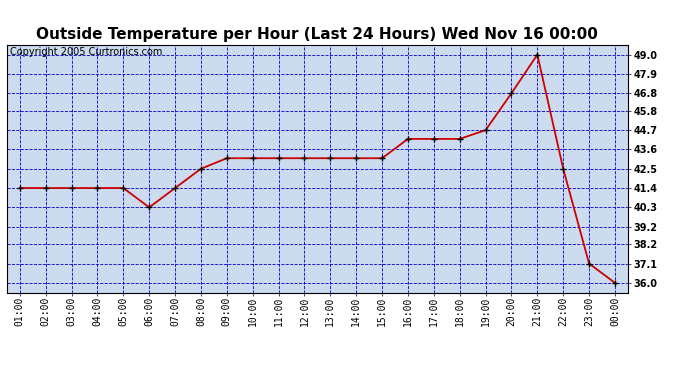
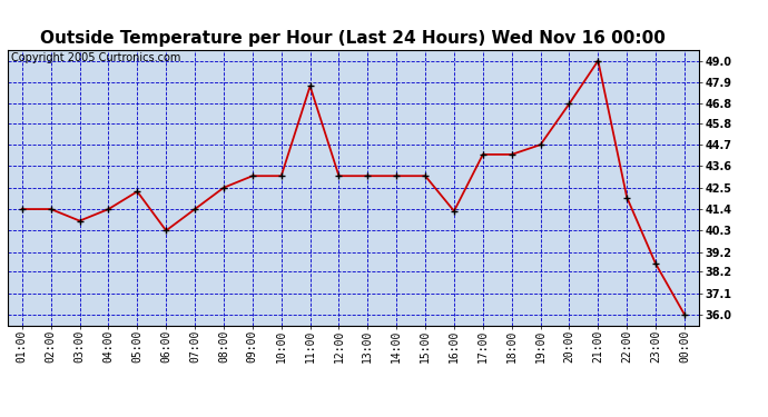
03:00: 41.4 -> 40.8
05:00: 41.4 -> 42.3
11:00: 43.1 -> 47.7
16:00: 44.2 -> 41.3
22:00: 42.5 -> 42.0
23:00: 37.1 -> 38.6
